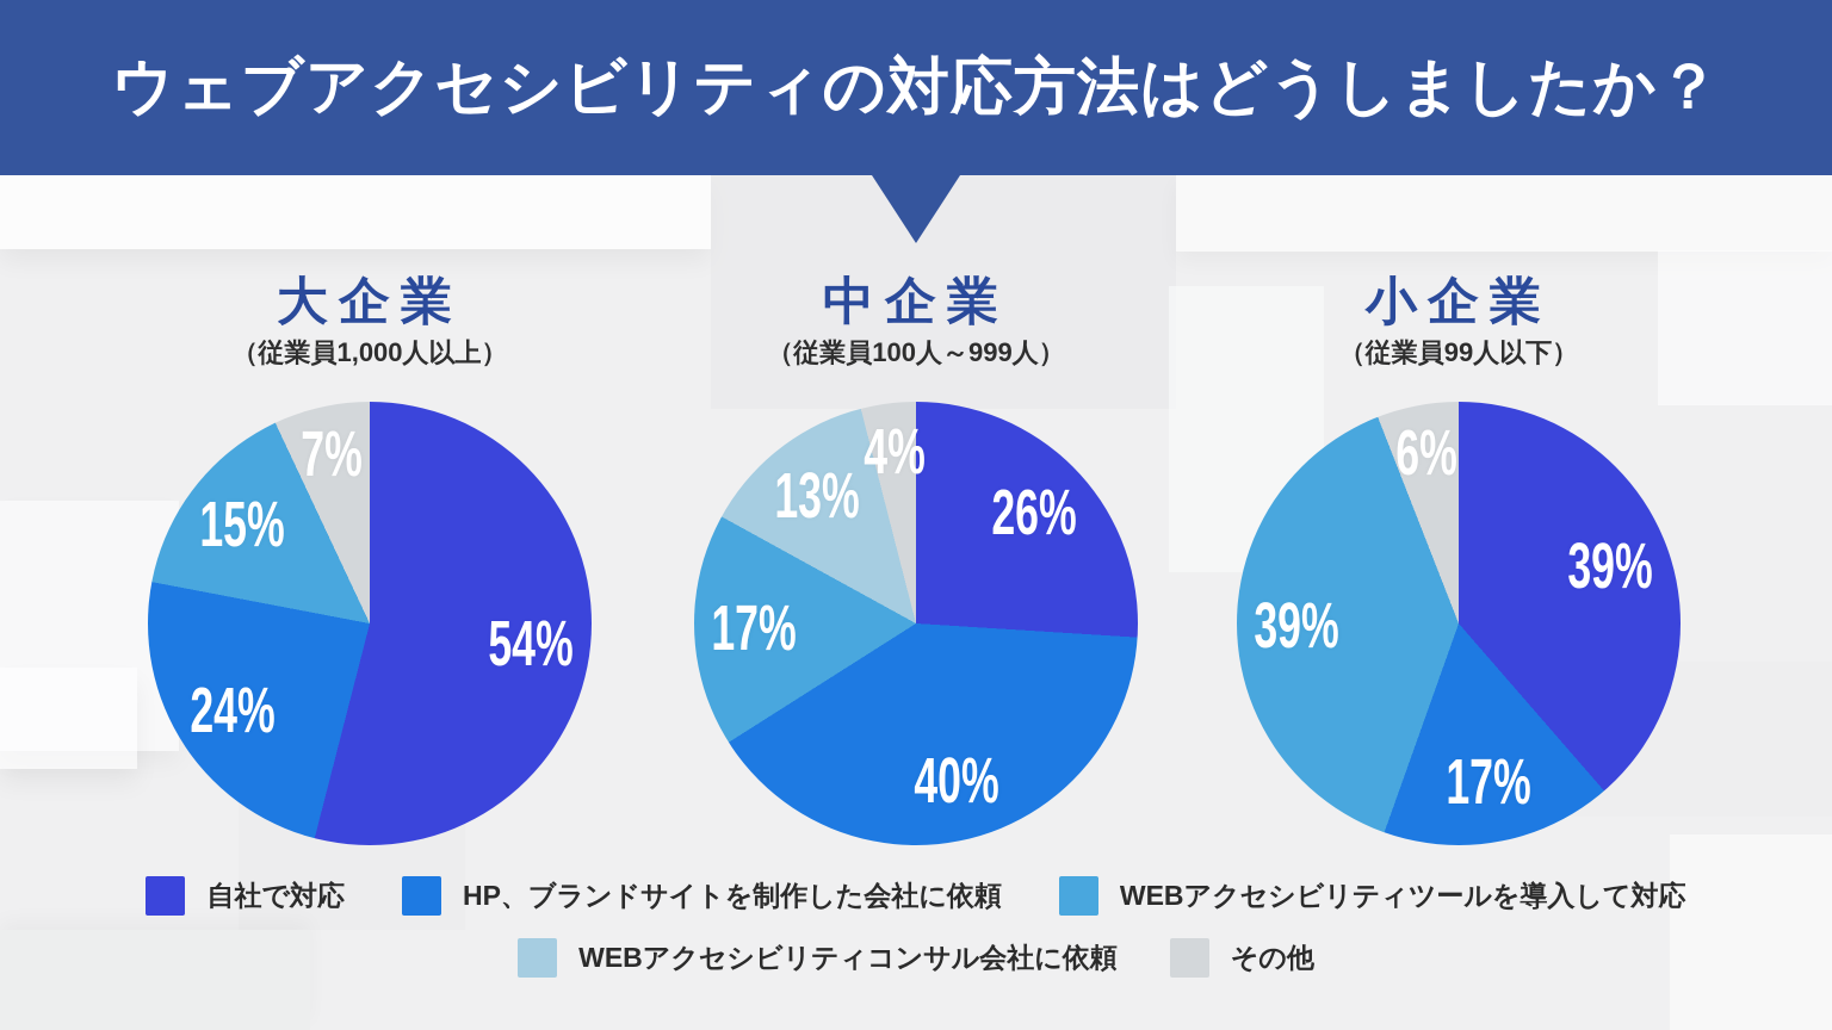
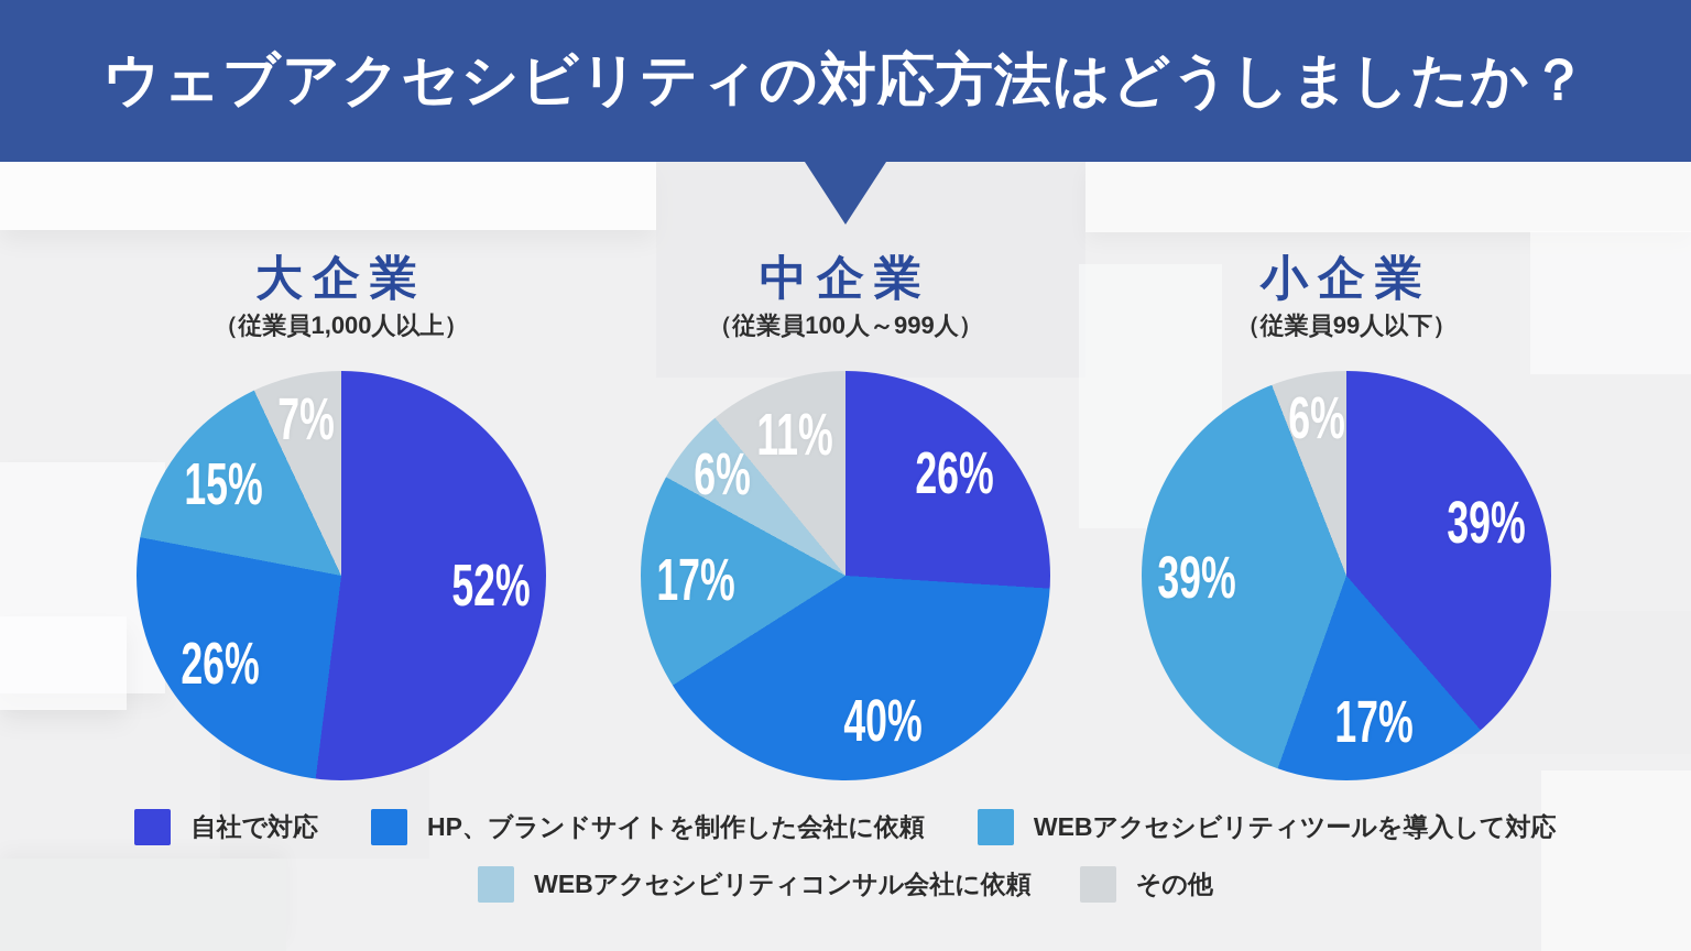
大企業/自社で対応: 54% -> 52%
大企業/HP、ブランドサイトを制作した会社に依頼: 24% -> 26%
中企業/WEBアクセシビリティコンサル会社に依頼: 13% -> 6%
中企業/その他: 4% -> 11%
